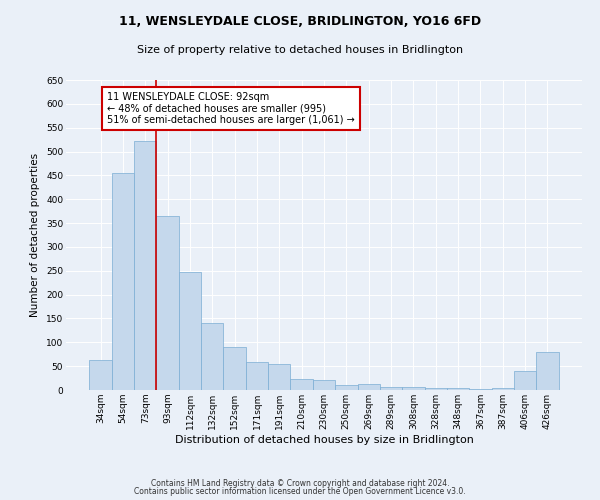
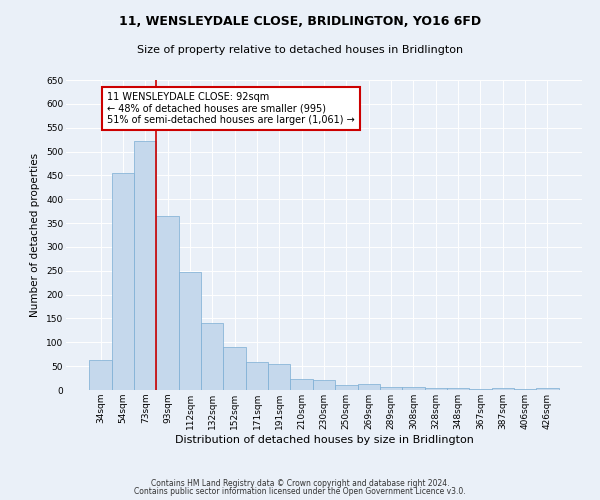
406sqm: 40 -> 3
426sqm: 80 -> 4
